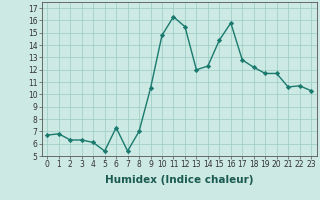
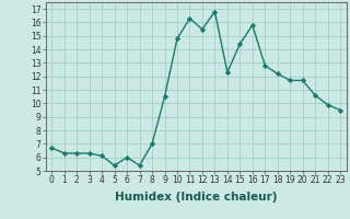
1: 6.8 -> 6.3
6: 7.3 -> 6.0
13: 12.0 -> 16.8
22: 10.7 -> 9.9
23: 10.3 -> 9.5
